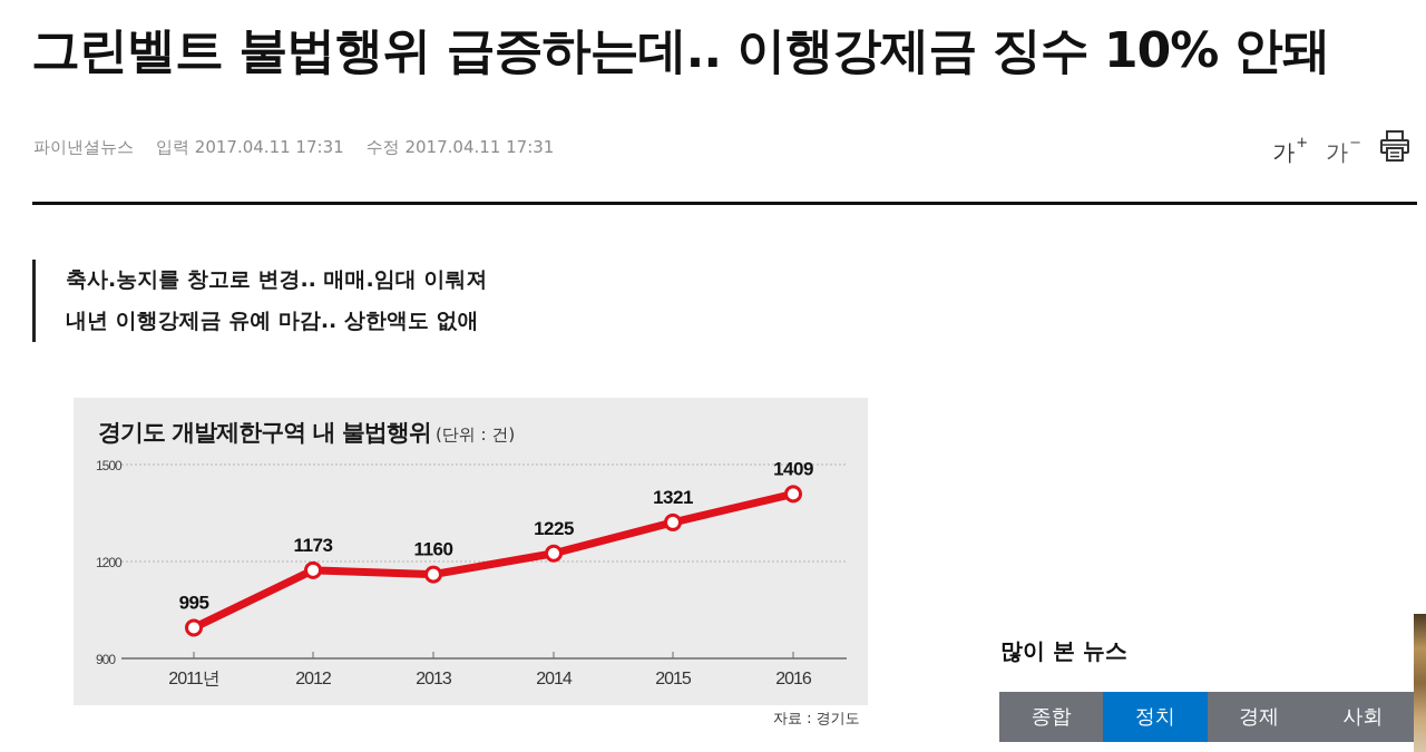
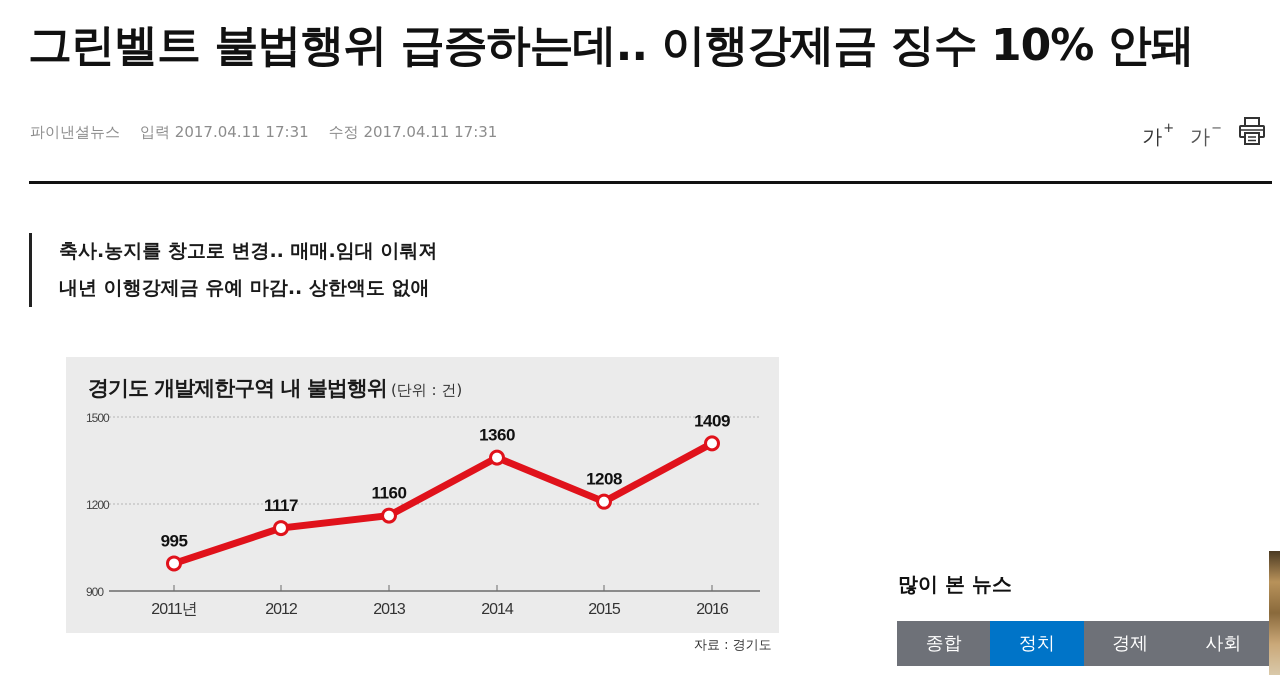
2012: 1173 -> 1117
2014: 1225 -> 1360
2015: 1321 -> 1208
